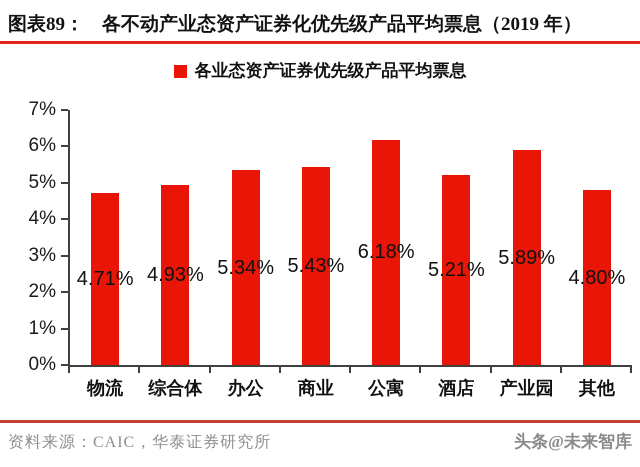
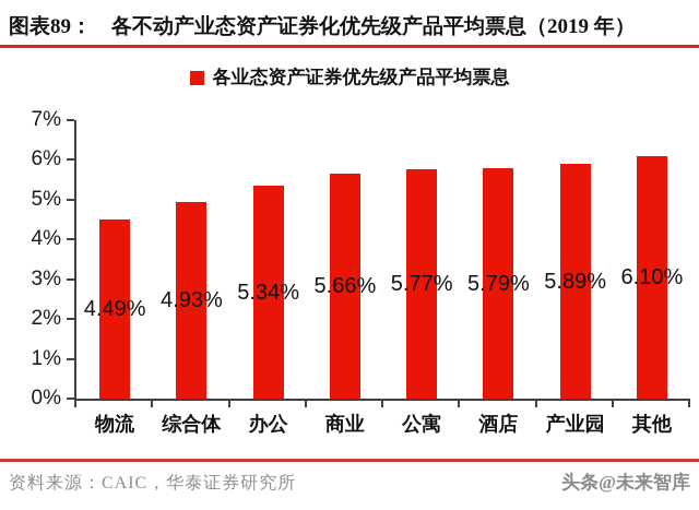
物流: 4.71% -> 4.49%
商业: 5.43% -> 5.66%
公寓: 6.18% -> 5.77%
酒店: 5.21% -> 5.79%
其他: 4.80% -> 6.10%
